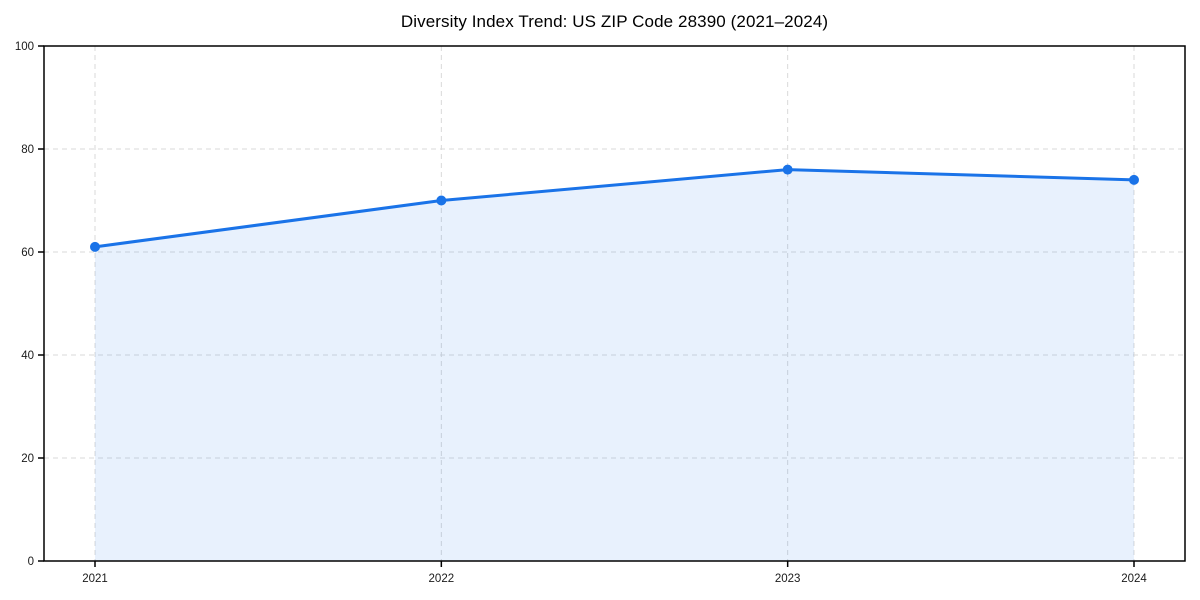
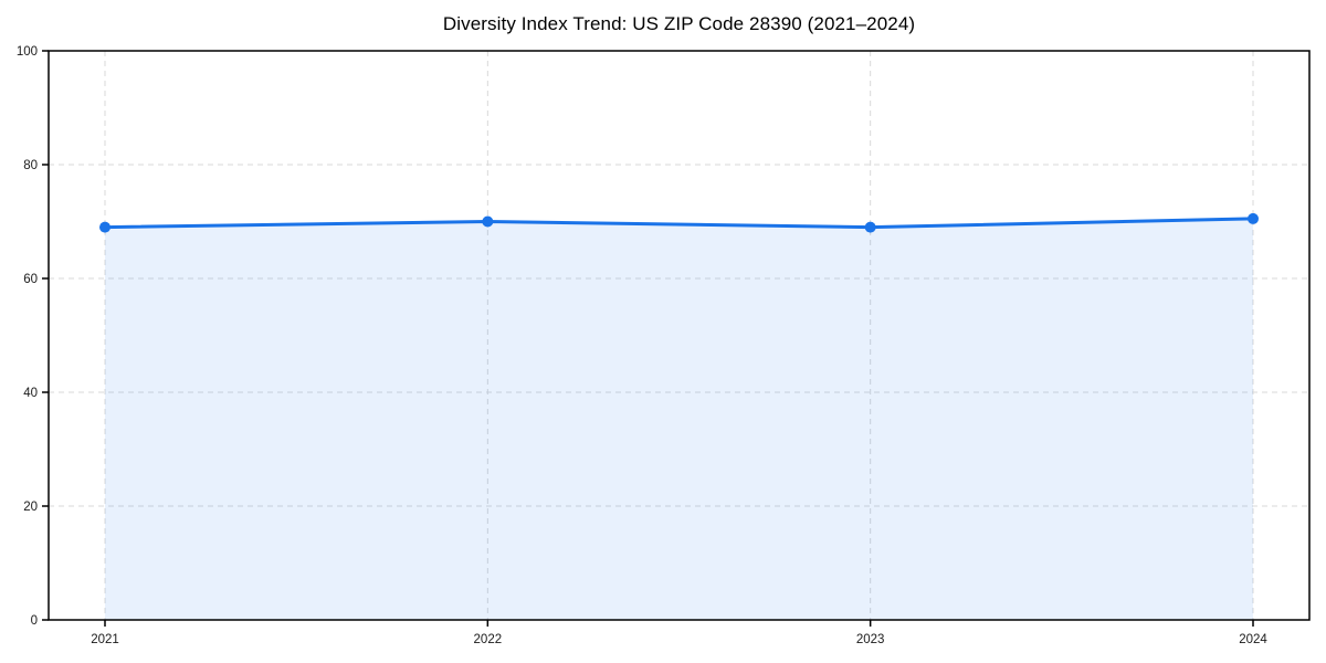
2021: 61 -> 69
2023: 76 -> 69
2024: 74 -> 70
